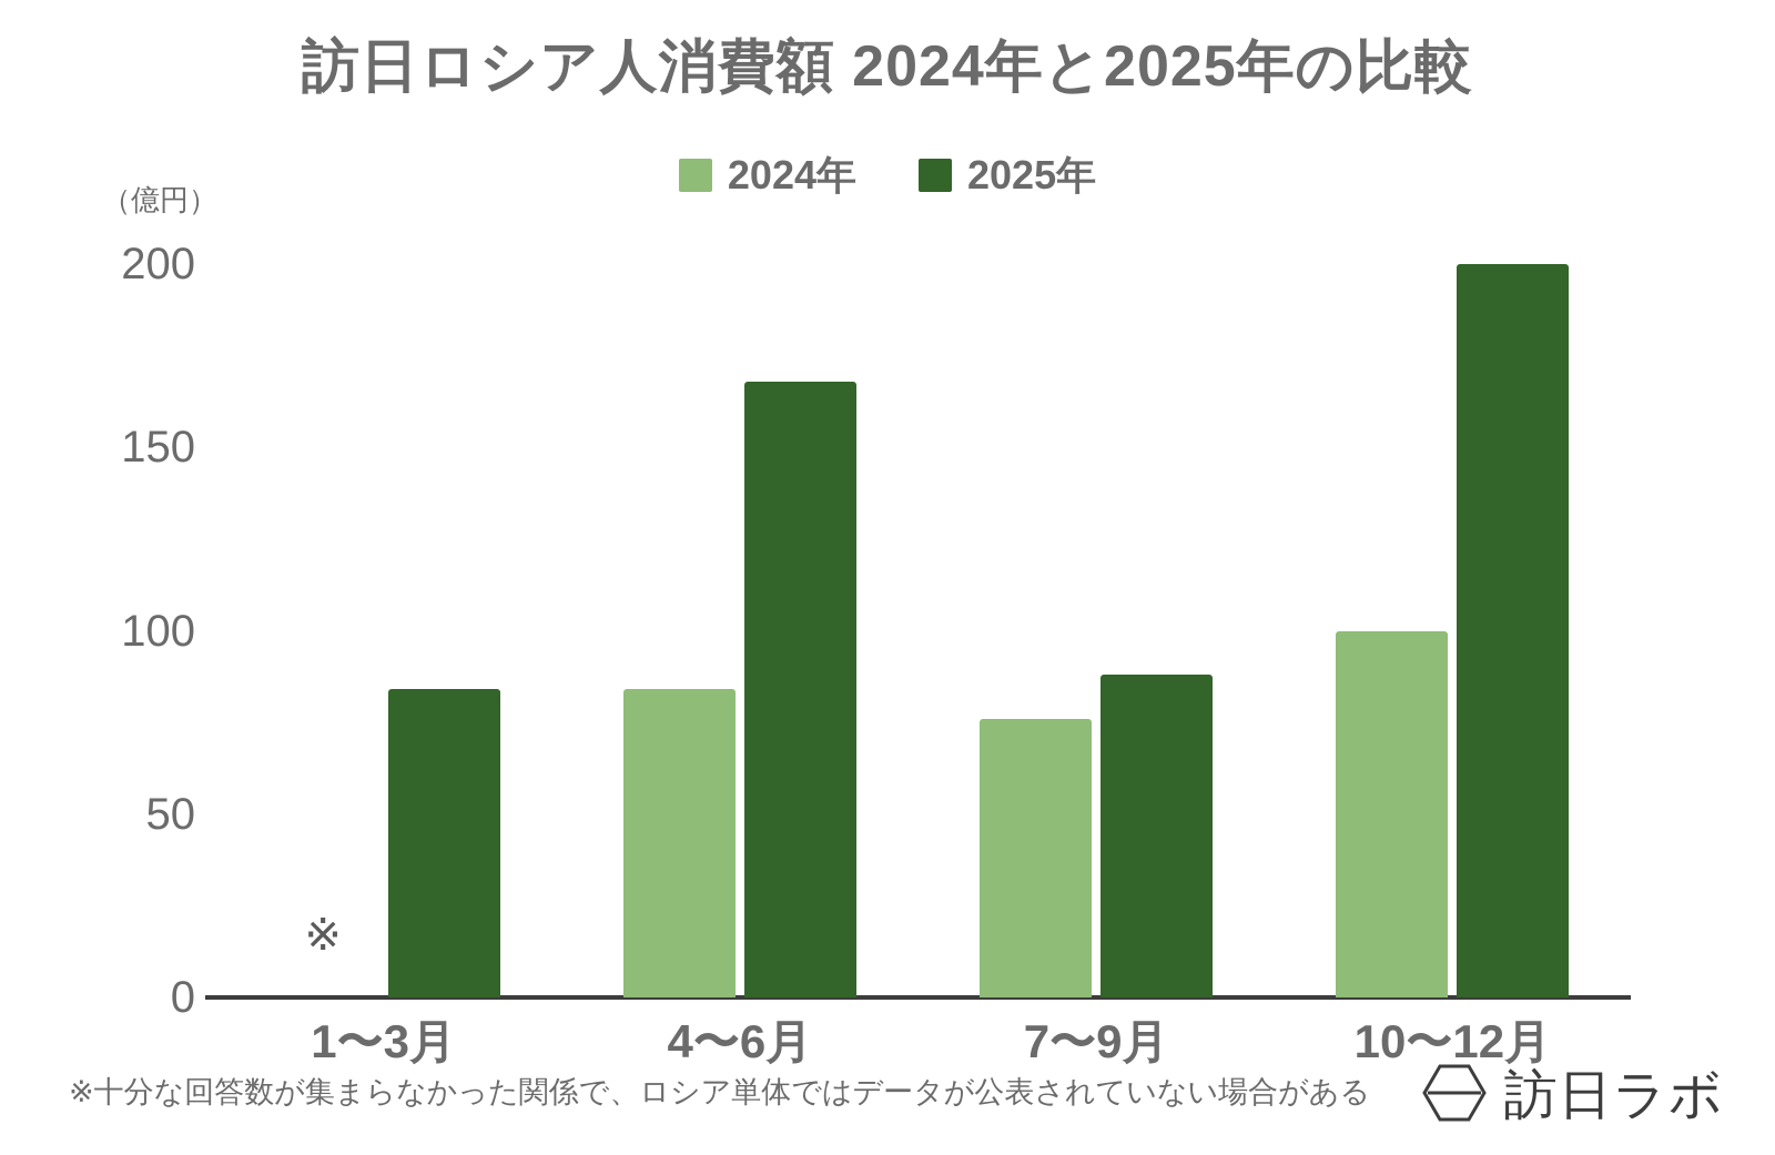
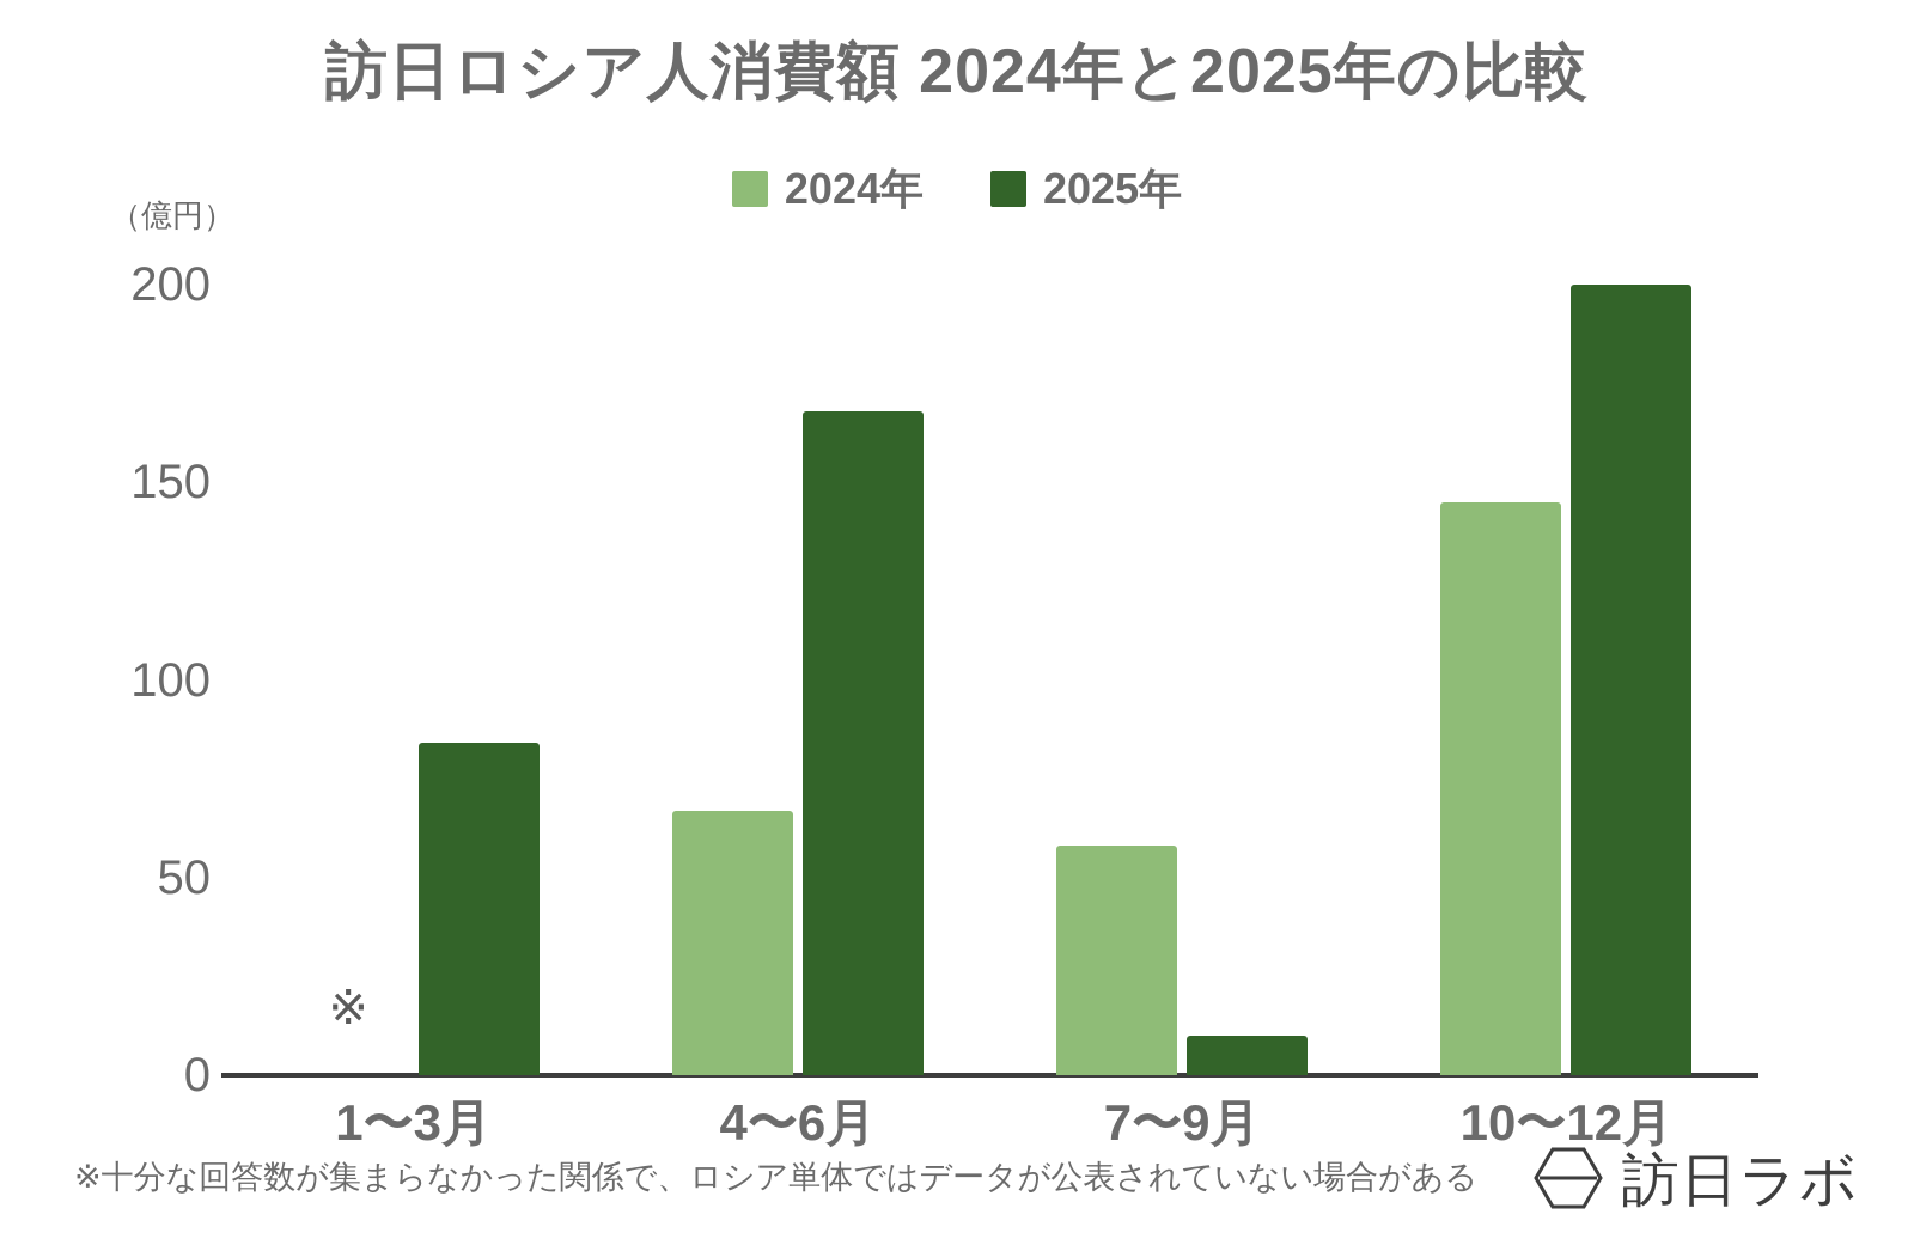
2024年/4〜6月: 84 -> 67
2024年/7〜9月: 76 -> 58
2025年/7〜9月: 88 -> 10
2024年/10〜12月: 100 -> 145
